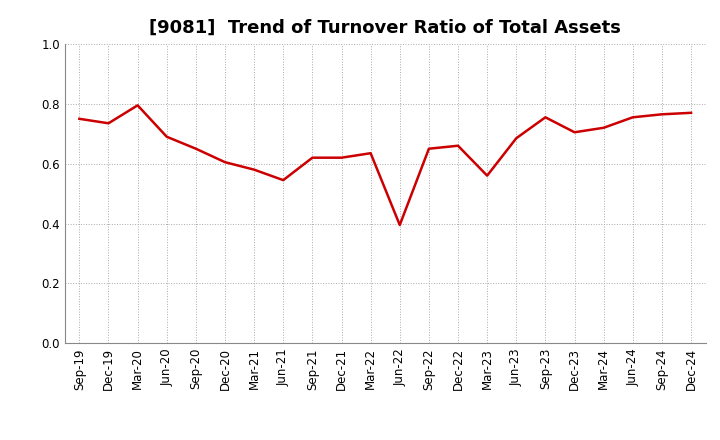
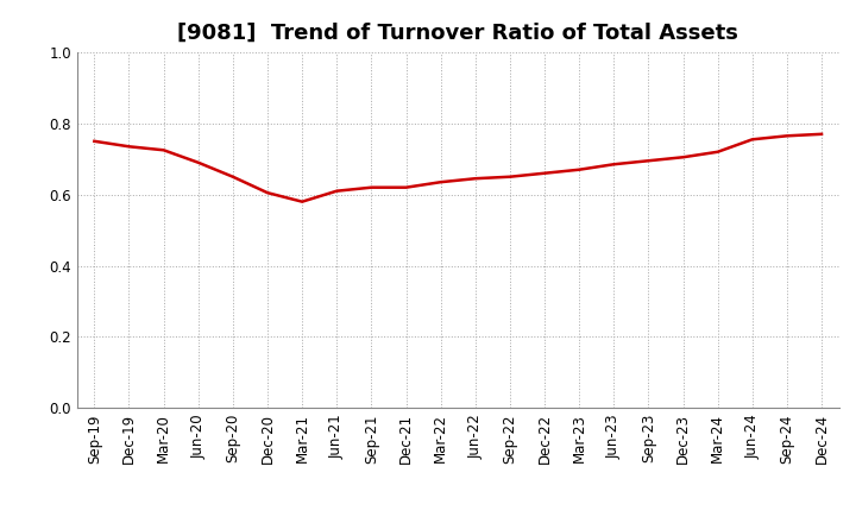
Mar-20: 0.795 -> 0.725
Jun-21: 0.545 -> 0.610
Jun-22: 0.395 -> 0.645
Mar-23: 0.560 -> 0.670
Sep-23: 0.755 -> 0.695
